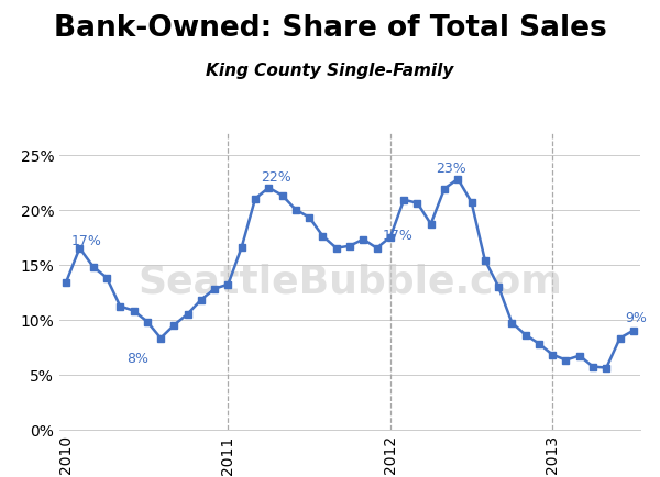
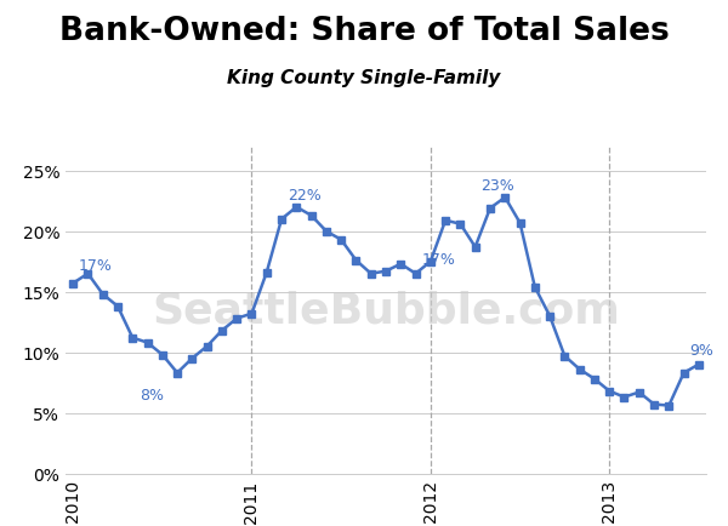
2010: 13.4% -> 15.7%
